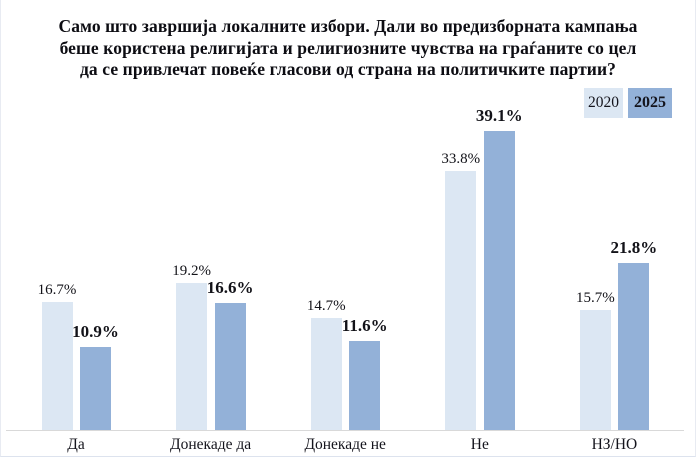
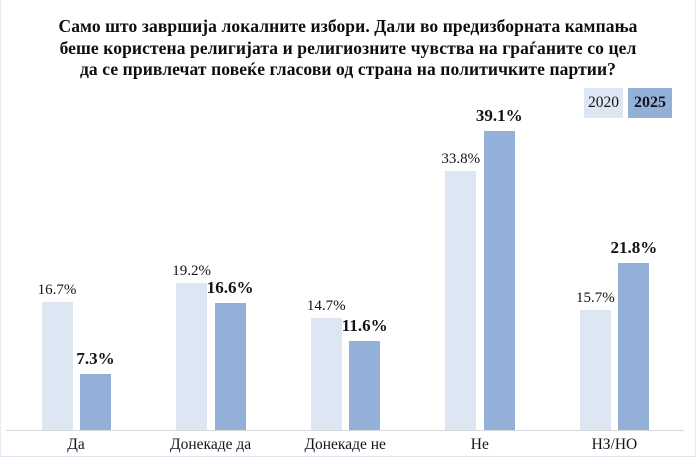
2025/Да: 10.9% -> 7.3%
